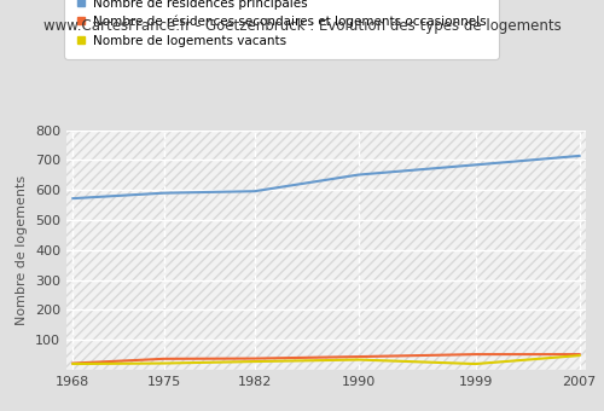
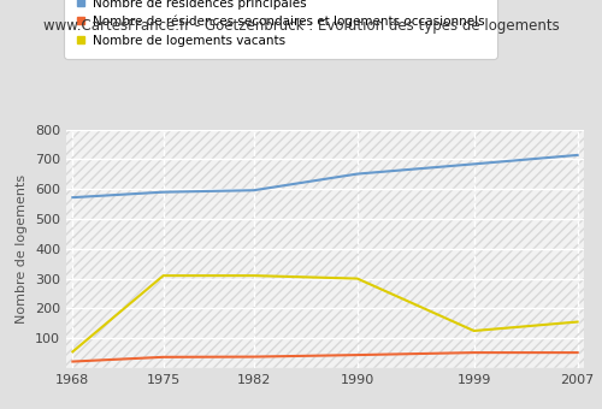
Nombre de logements vacants/1968: 20 -> 55
Nombre de logements vacants/1975: 22 -> 310
Nombre de logements vacants/1982: 28 -> 310
Nombre de logements vacants/1990: 34 -> 300
Nombre de logements vacants/1999: 20 -> 125
Nombre de logements vacants/2007: 48 -> 155
